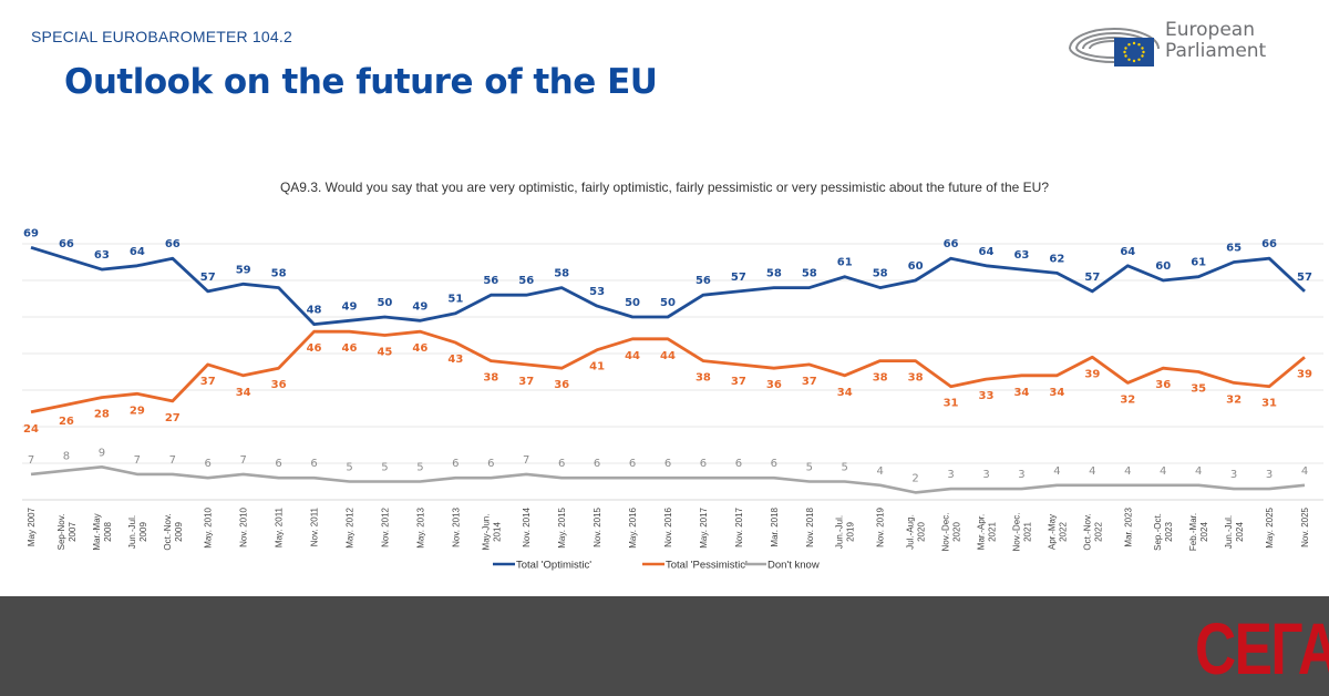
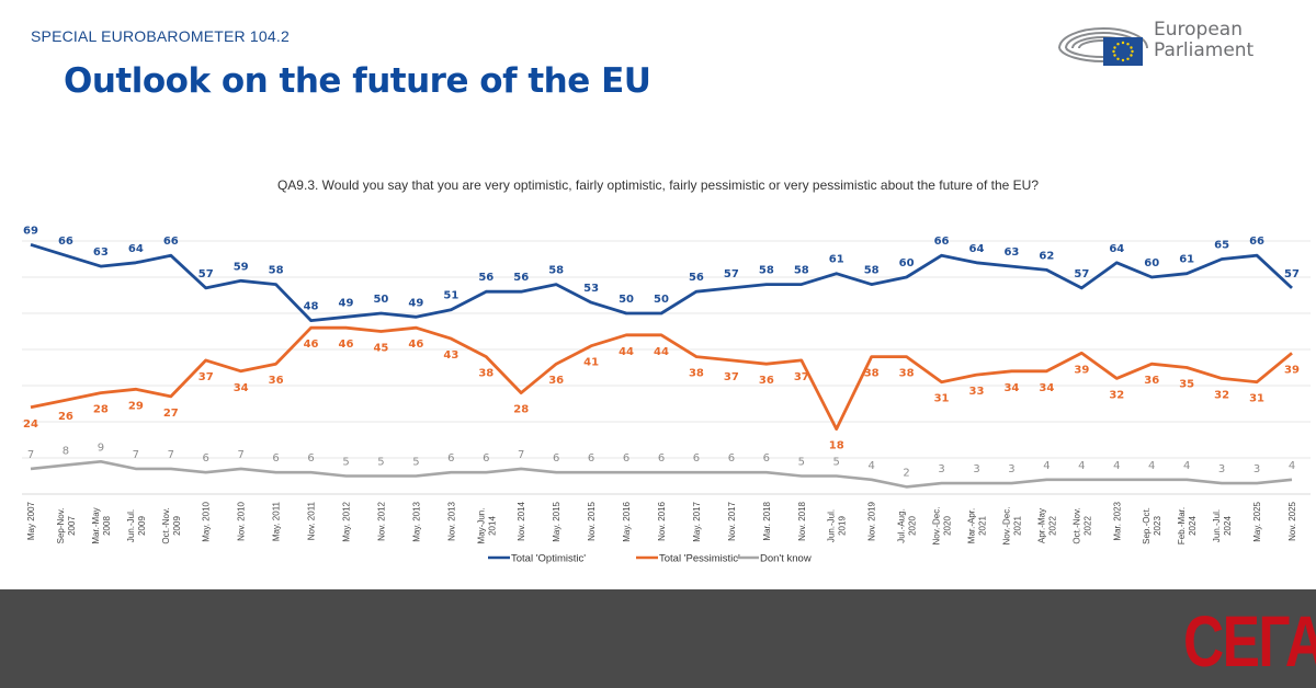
Total 'Pessimistic'/Nov. 2014: 37 -> 28
Total 'Pessimistic'/Jun.-Jul. 2019: 34 -> 18
